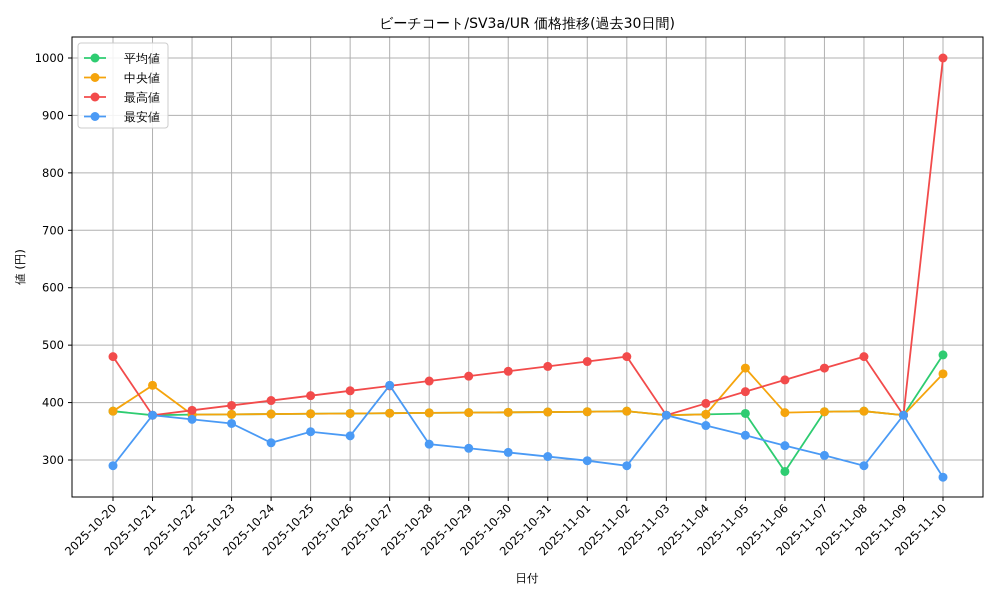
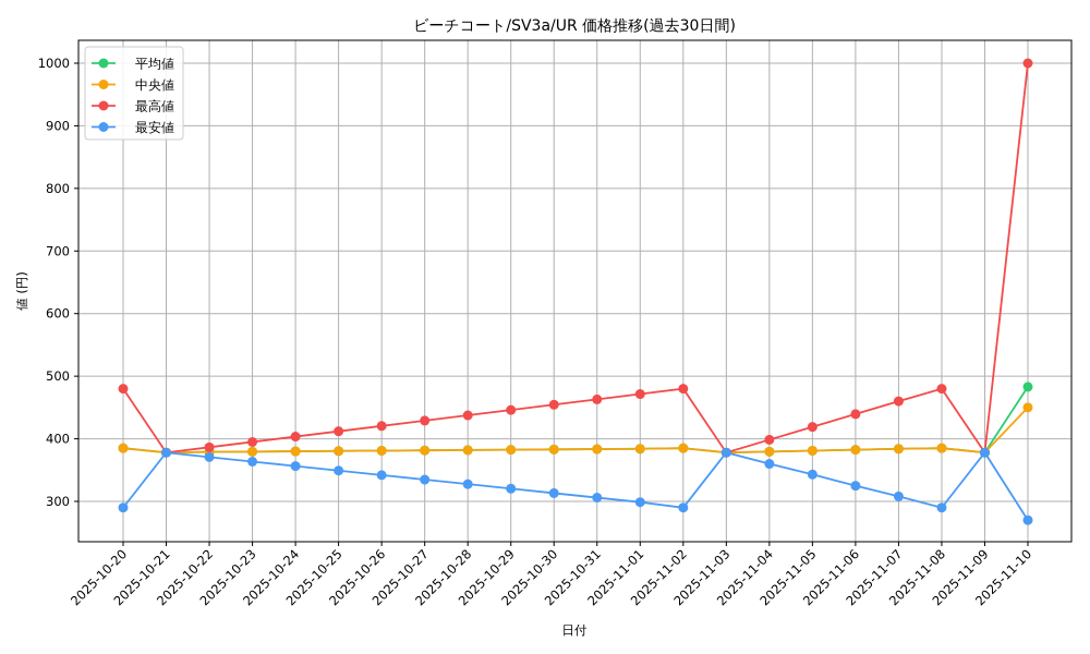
中央値/2025-10-21: 430 -> 380
最安値/2025-10-24: 330 -> 360
最安値/2025-10-27: 430 -> 330
中央値/2025-11-05: 460 -> 380
平均値/2025-11-06: 280 -> 380
